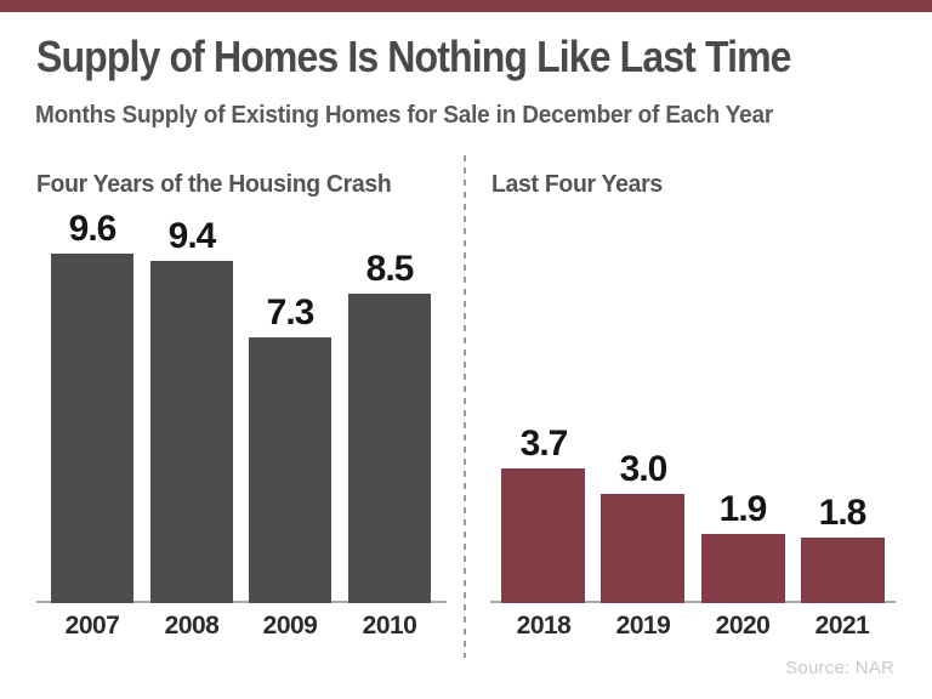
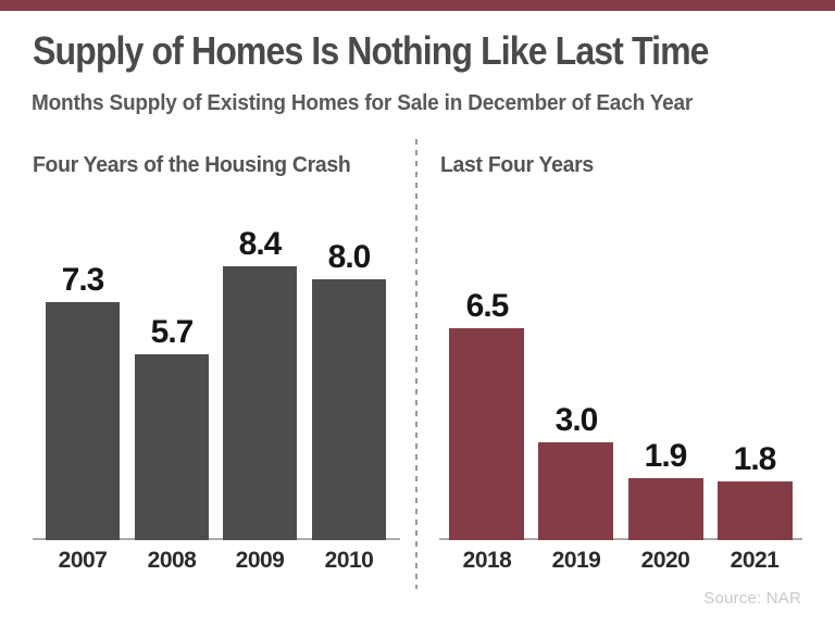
Four Years of the Housing Crash/2007: 9.6 -> 7.3
Four Years of the Housing Crash/2008: 9.4 -> 5.7
Four Years of the Housing Crash/2009: 7.3 -> 8.4
Four Years of the Housing Crash/2010: 8.5 -> 8.0
Last Four Years/2018: 3.7 -> 6.5
